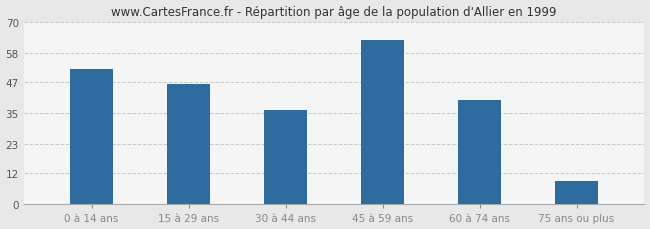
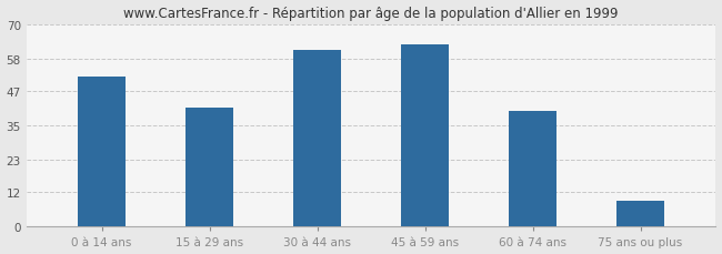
15 à 29 ans: 46 -> 41
30 à 44 ans: 36 -> 61
